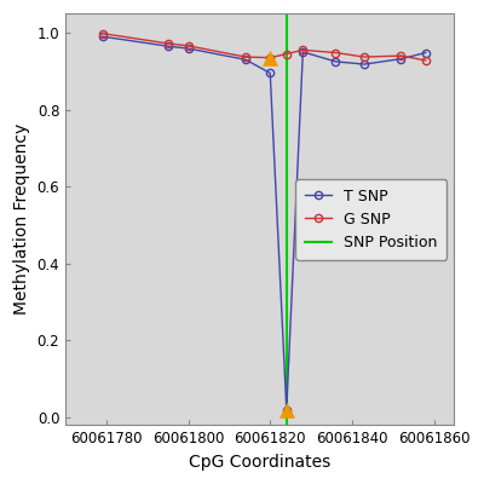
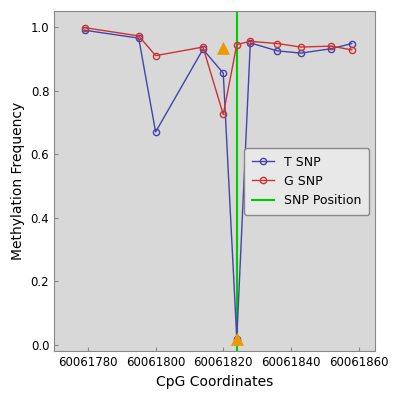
T SNP/60061800: 0.959 -> 0.670
G SNP/60061800: 0.966 -> 0.910
T SNP/60061820: 0.895 -> 0.855
G SNP/60061820: 0.935 -> 0.725
